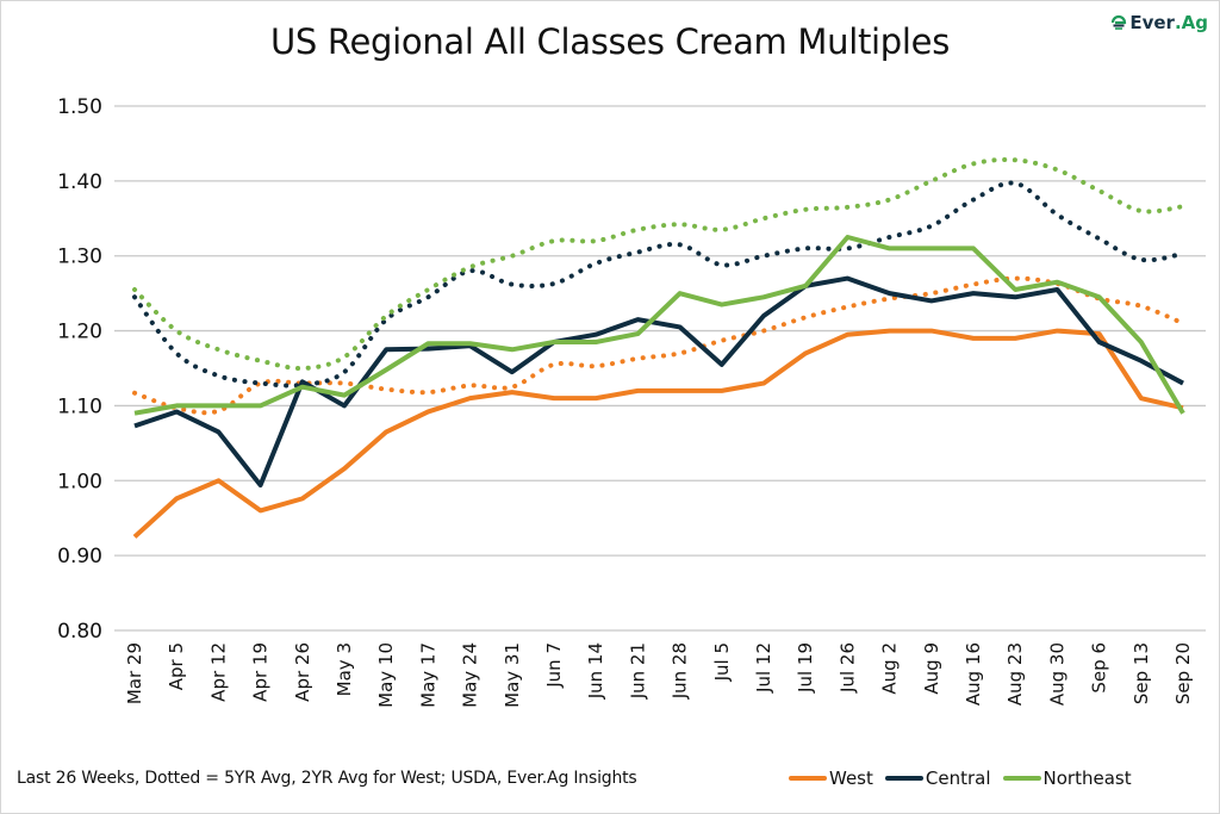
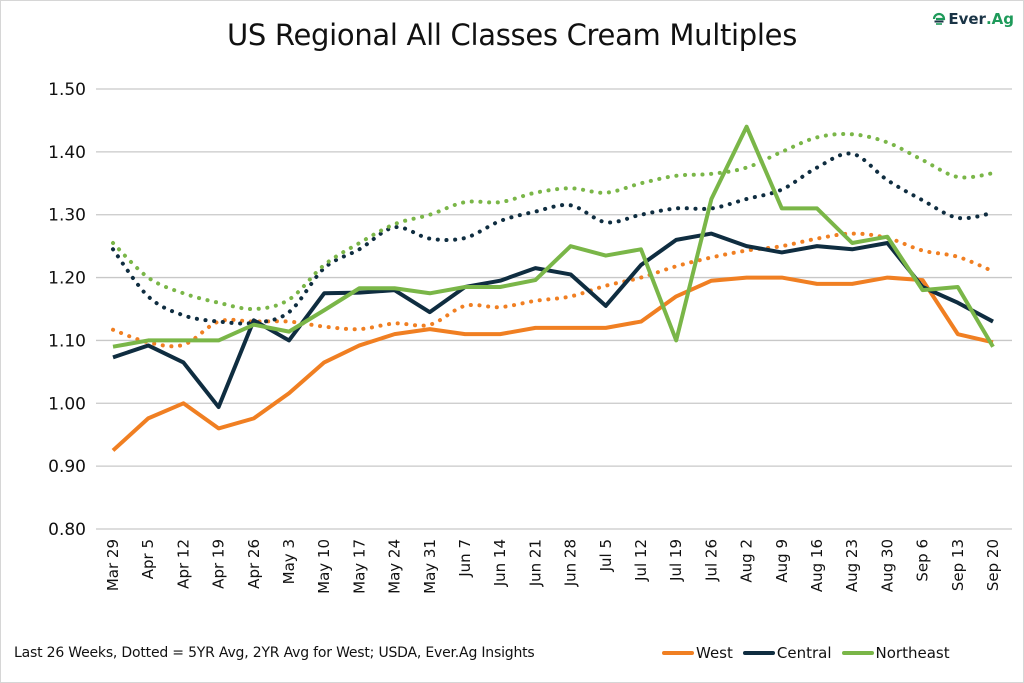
Northeast/Jul 19: 1.26 -> 1.10
Northeast/Aug 2: 1.31 -> 1.44
Northeast/Sep 6: 1.25 -> 1.18
